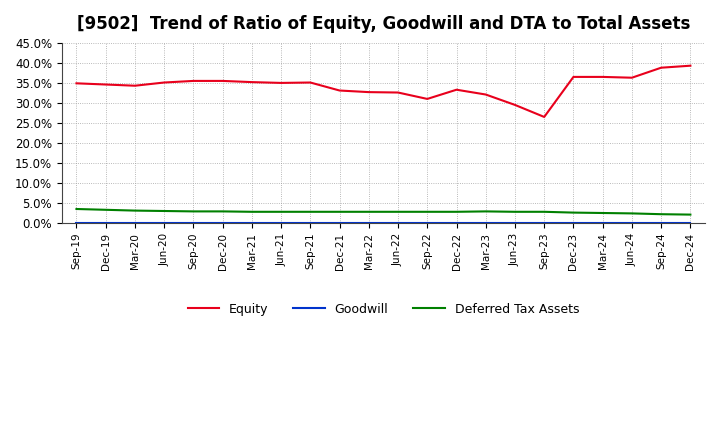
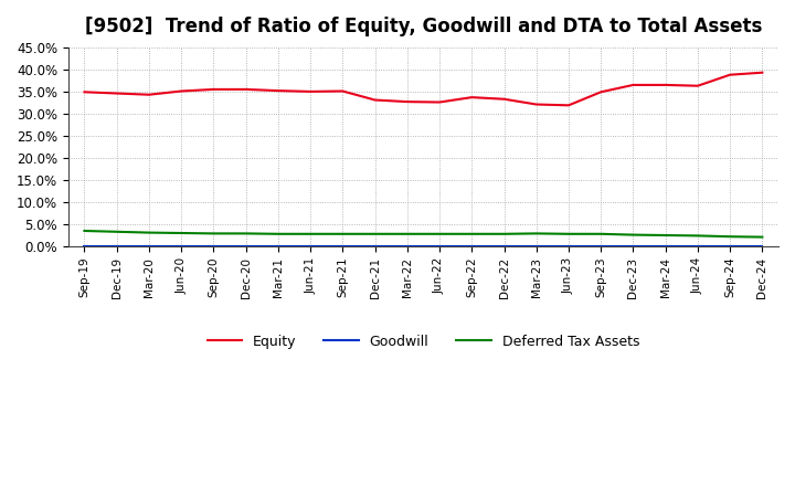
Equity/Sep-22: 31.0% -> 33.7%
Equity/Jun-23: 29.5% -> 31.9%
Equity/Sep-23: 26.5% -> 34.9%
